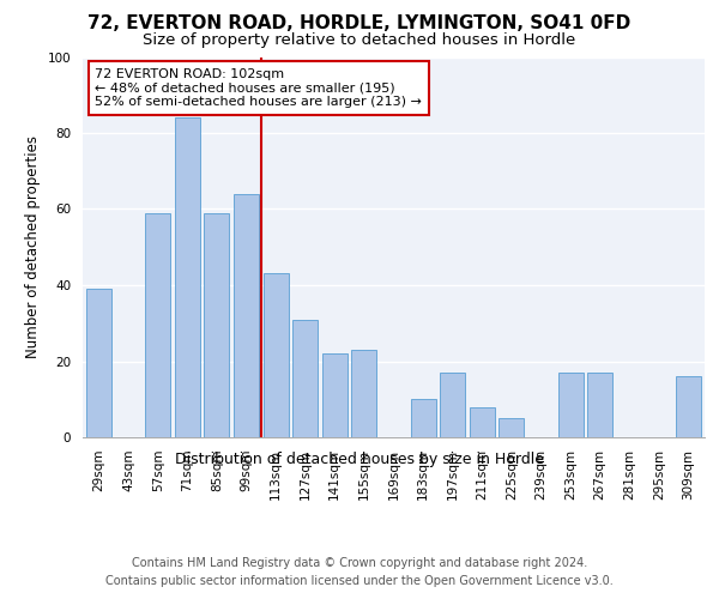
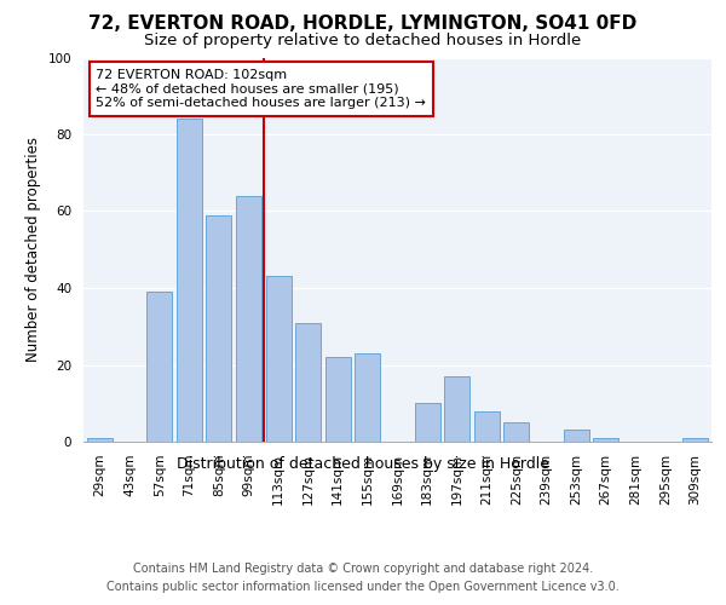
29sqm: 39 -> 1
57sqm: 59 -> 39
253sqm: 17 -> 3
267sqm: 17 -> 1
309sqm: 16 -> 1
